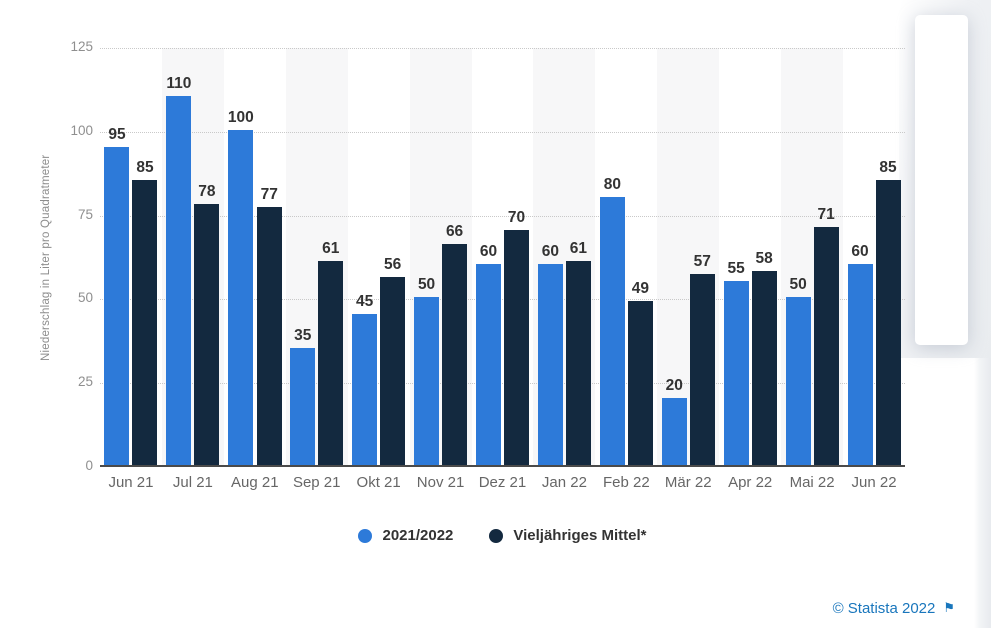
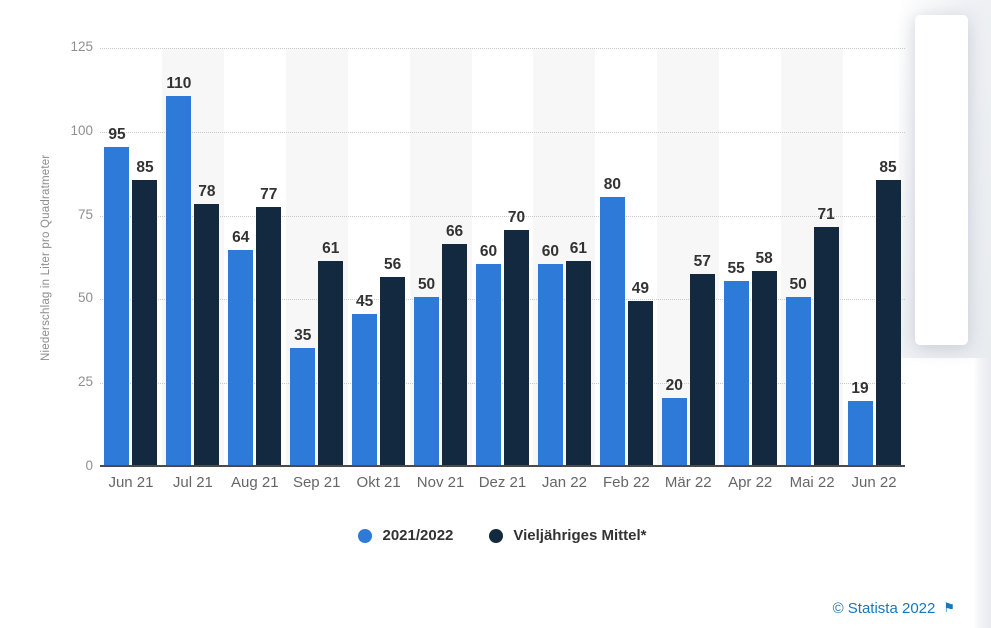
2021/2022/Aug 21: 100 -> 64
2021/2022/Jun 22: 60 -> 19
